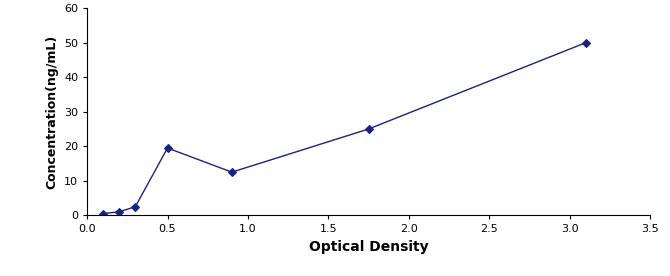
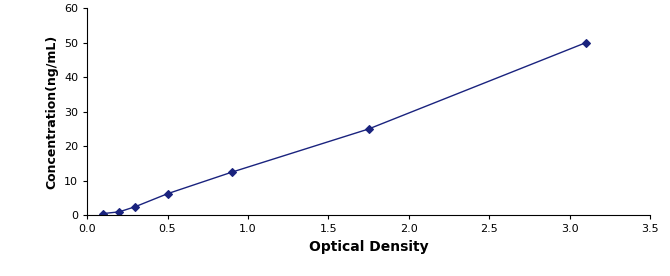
0.5: 19.5 -> 6.2
